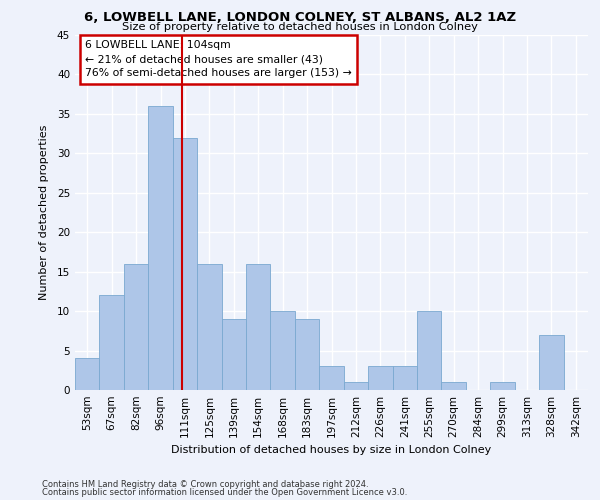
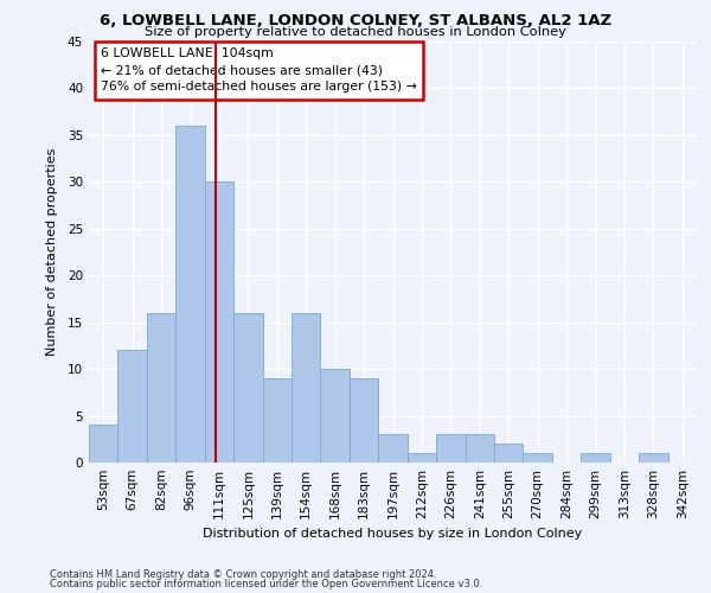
111sqm: 32 -> 30
255sqm: 10 -> 2
328sqm: 7 -> 1
